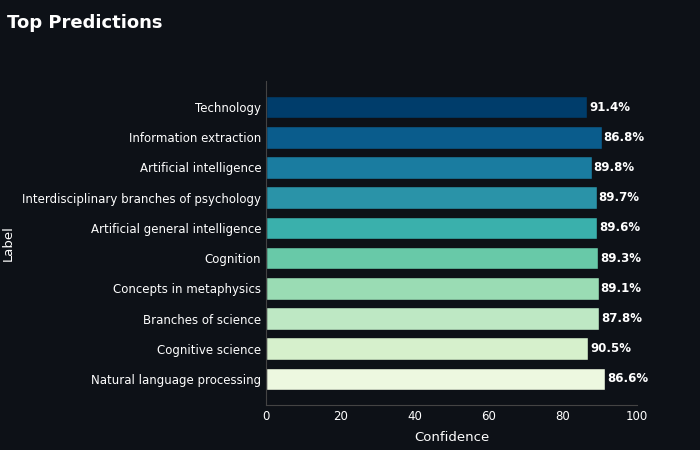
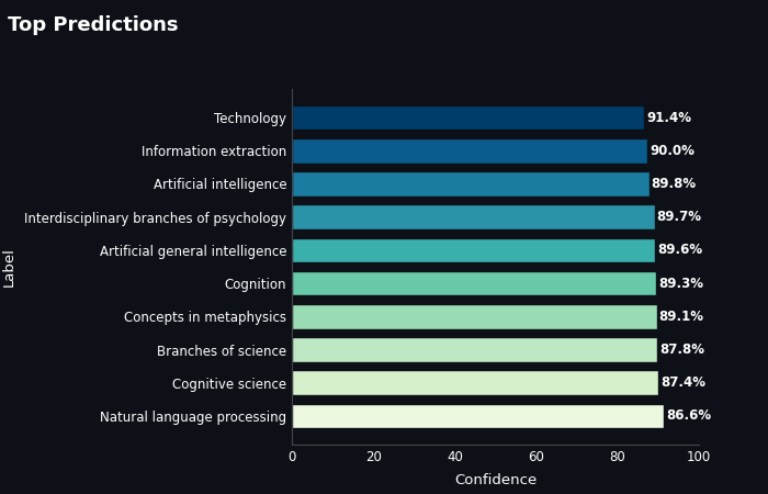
Information extraction: 90.5% -> 87.4%
Cognitive science: 86.8% -> 90.0%
